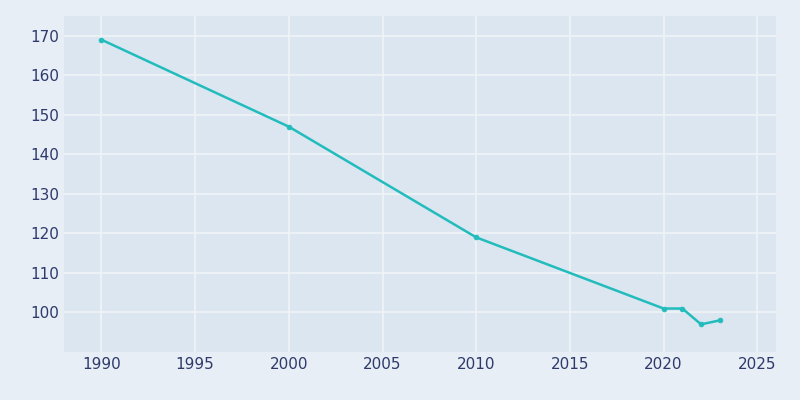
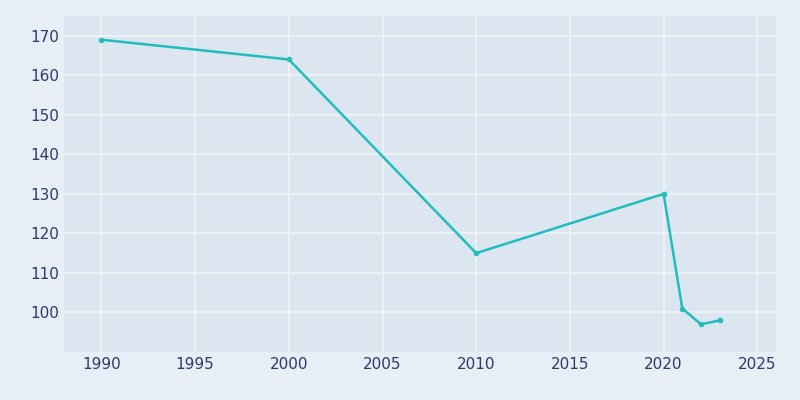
2000: 147 -> 164
2010: 119 -> 115
2020: 101 -> 130
